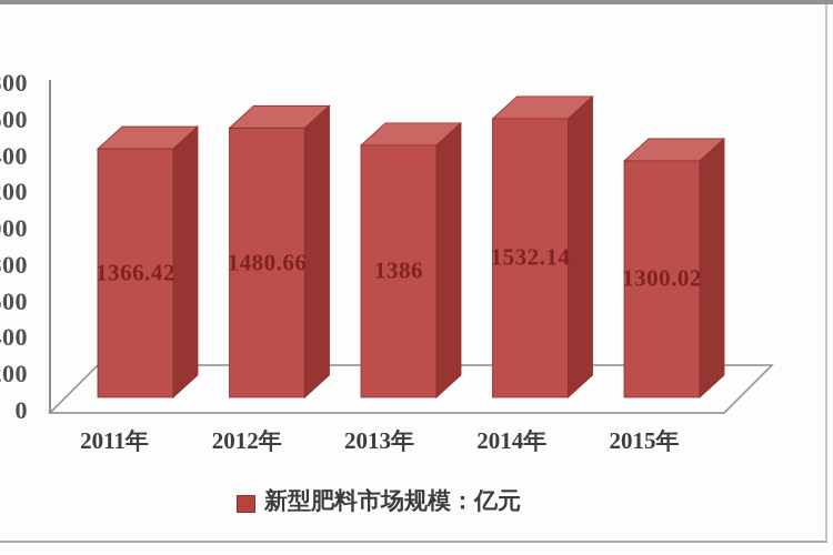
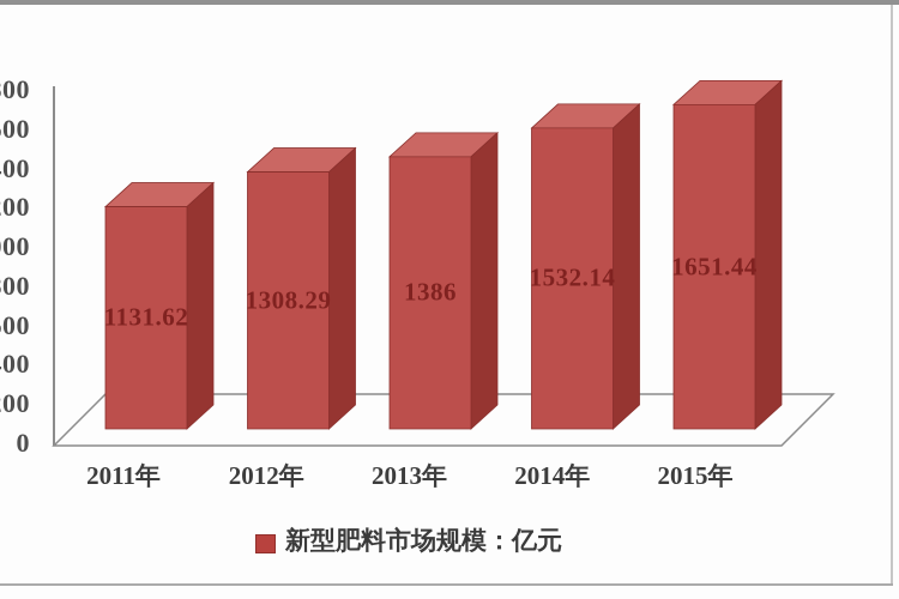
2011年: 1366.42 -> 1131.62
2012年: 1480.66 -> 1308.29
2015年: 1300.02 -> 1651.44
